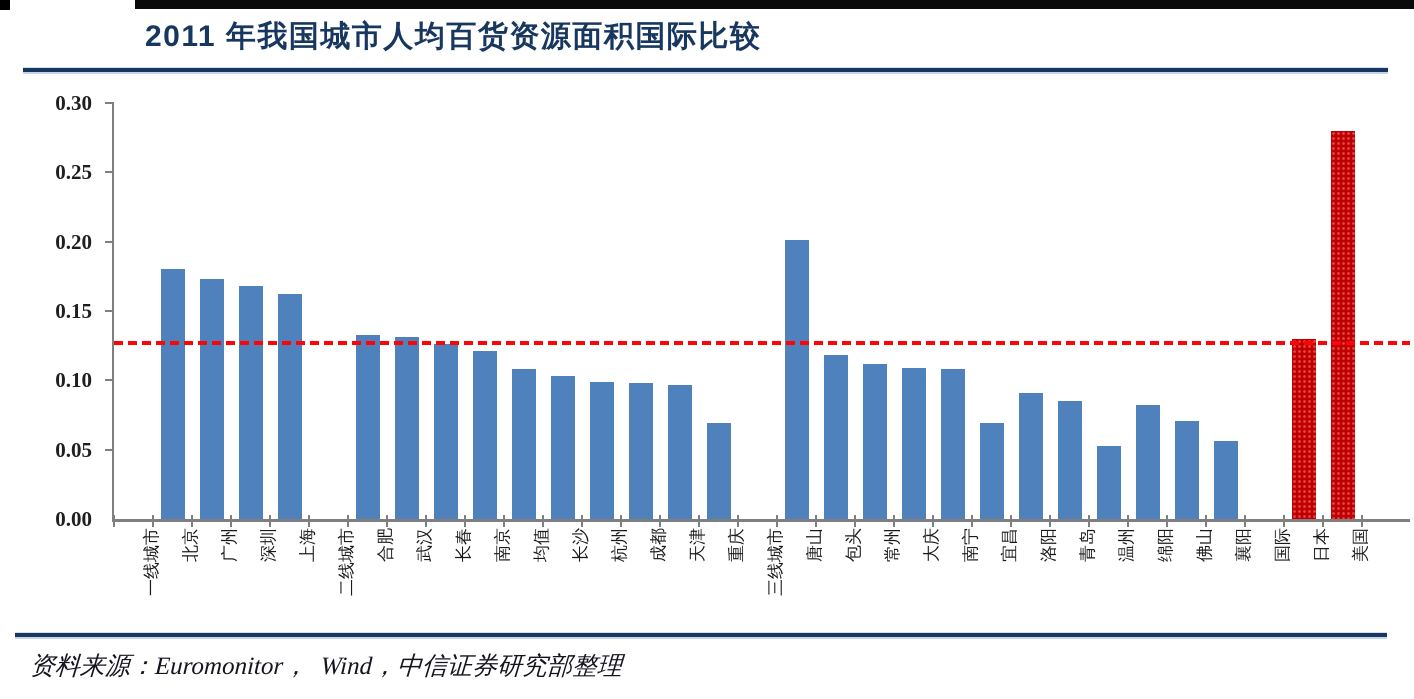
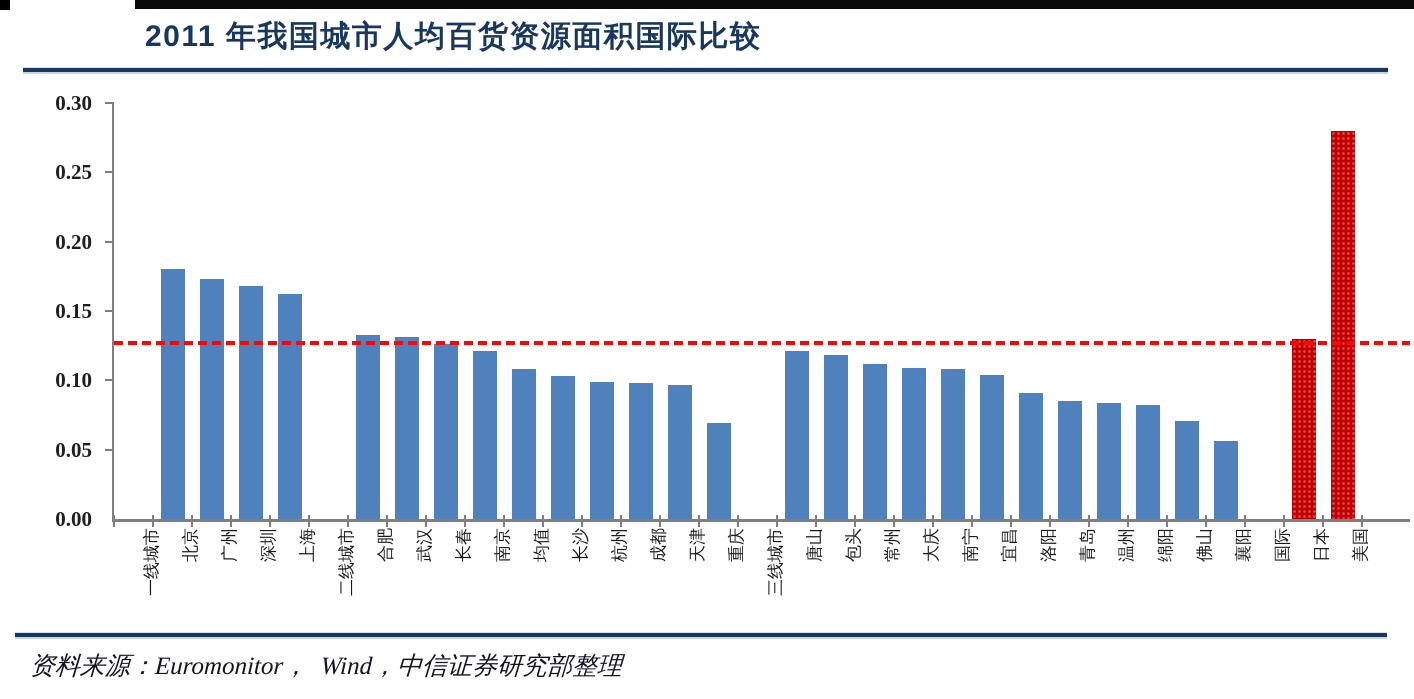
唐山: 0.201 -> 0.121
宜昌: 0.069 -> 0.104
温州: 0.053 -> 0.084
